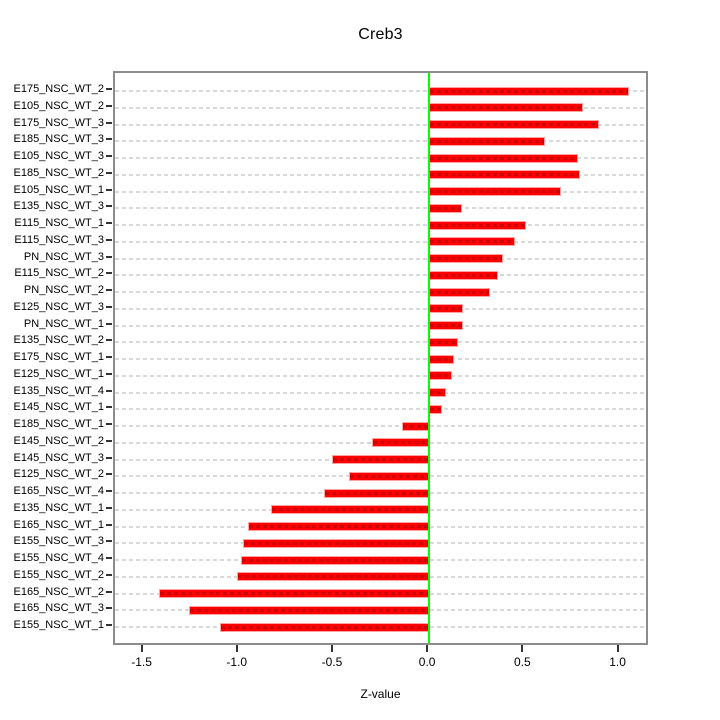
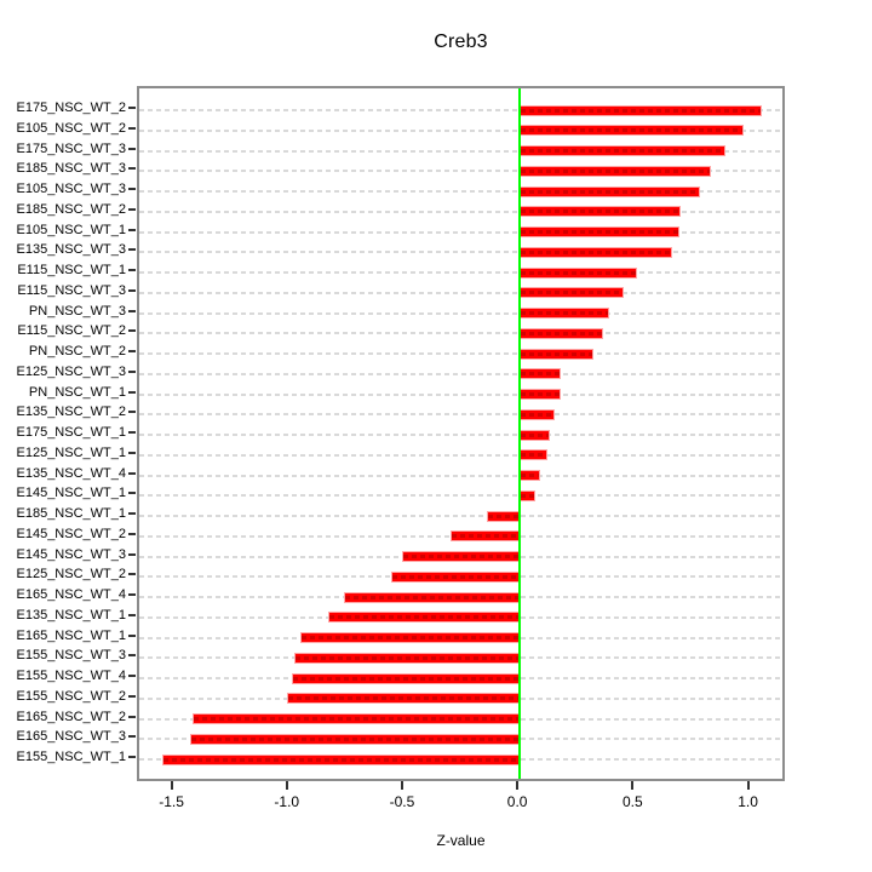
E105_NSC_WT_2: 0.81 -> 0.97
E185_NSC_WT_3: 0.61 -> 0.83
E185_NSC_WT_2: 0.79 -> 0.70
E135_NSC_WT_3: 0.17 -> 0.66
E125_NSC_WT_2: -0.42 -> -0.56
E165_NSC_WT_4: -0.55 -> -0.76
E165_NSC_WT_3: -1.26 -> -1.43
E155_NSC_WT_1: -1.10 -> -1.55
